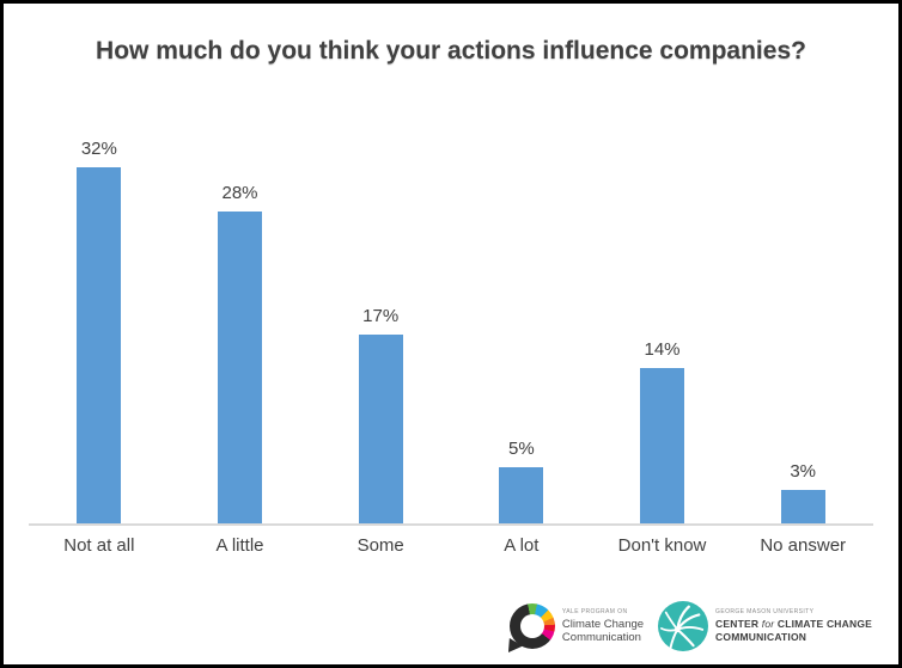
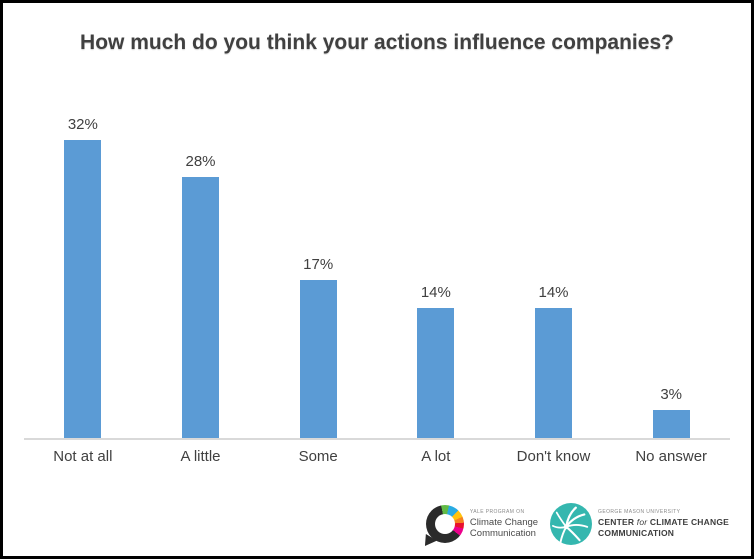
A lot: 5% -> 14%
